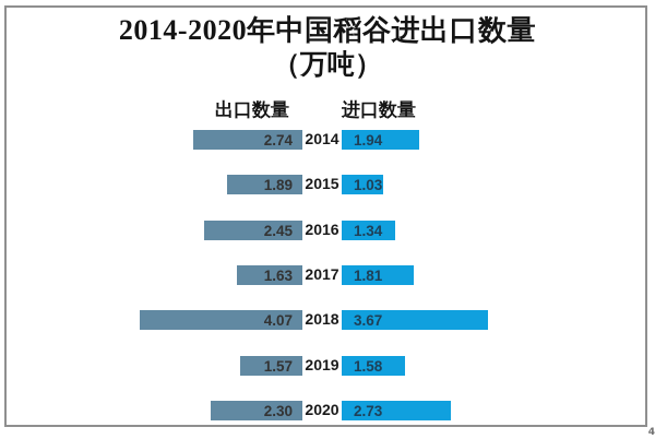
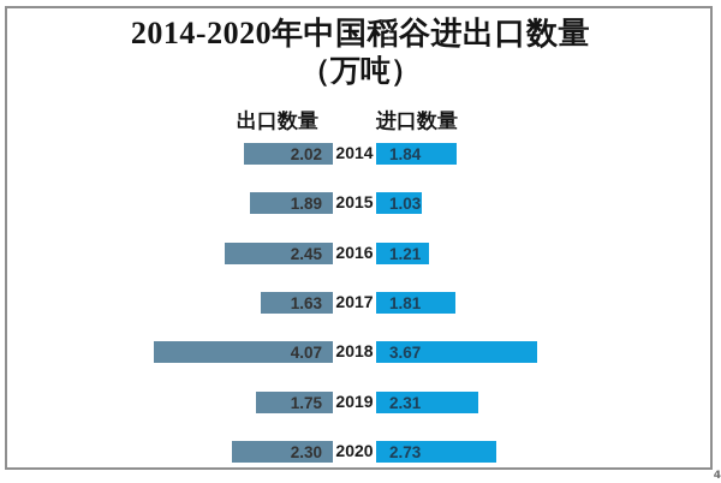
出口数量/2014: 2.74 -> 2.02
进口数量/2014: 1.94 -> 1.84
进口数量/2016: 1.34 -> 1.21
出口数量/2019: 1.57 -> 1.75
进口数量/2019: 1.58 -> 2.31
